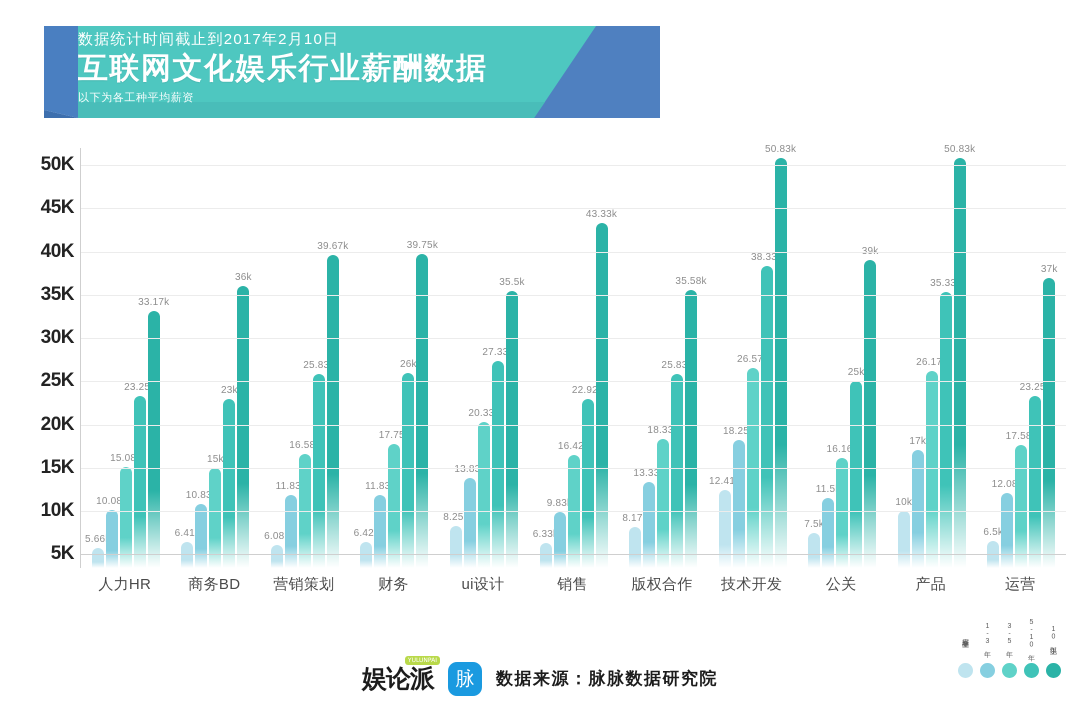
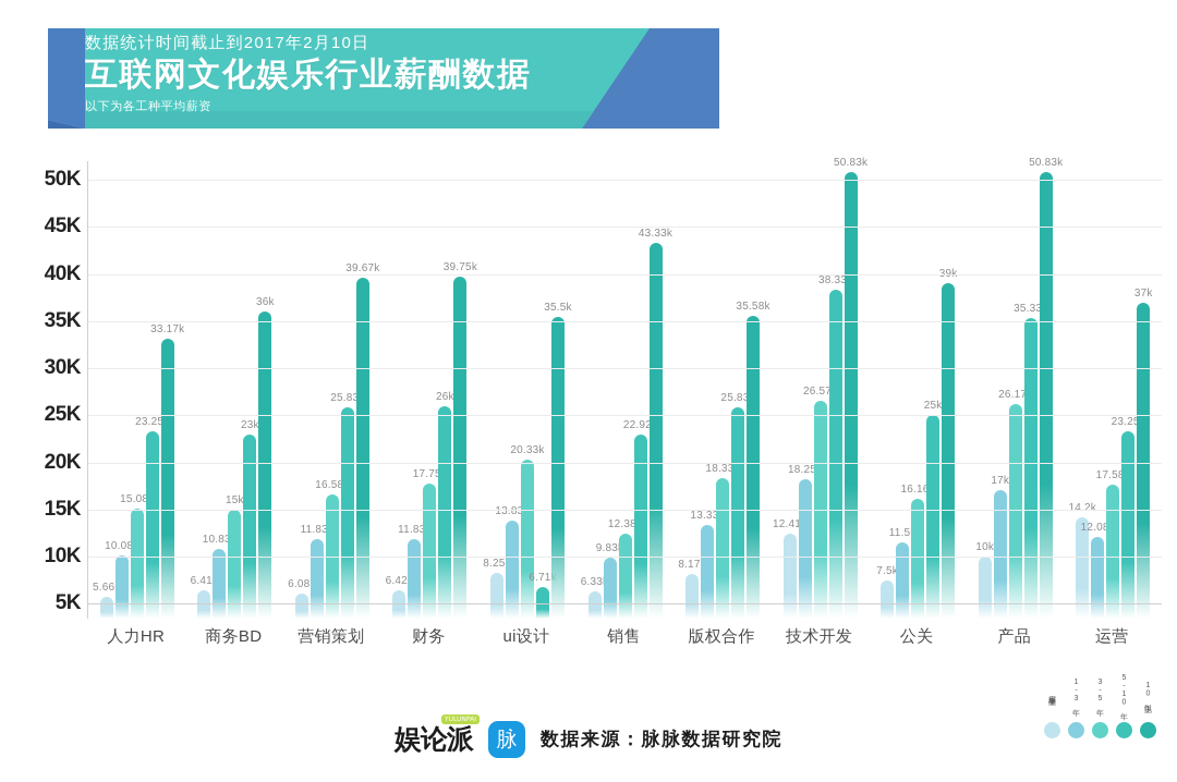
5-10年/ui设计: 27.33k -> 6.71k
3-5年/销售: 16.42k -> 12.38k
应届毕业生/运营: 6.5k -> 14.2k
